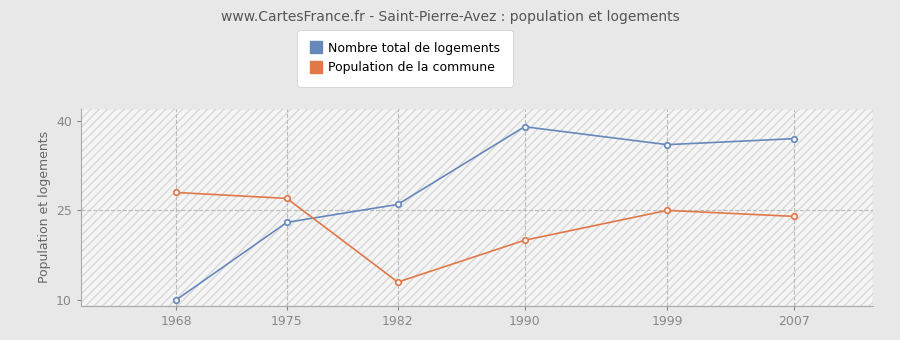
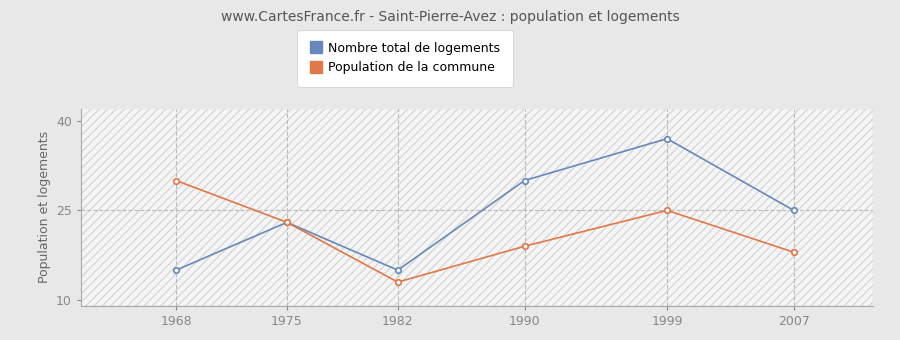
Nombre total de logements/1968: 10 -> 15
Population de la commune/1968: 28 -> 30
Population de la commune/1975: 27 -> 23
Nombre total de logements/1982: 26 -> 15
Nombre total de logements/1990: 39 -> 30
Population de la commune/1990: 20 -> 19
Nombre total de logements/1999: 36 -> 37
Nombre total de logements/2007: 37 -> 25
Population de la commune/2007: 24 -> 18
